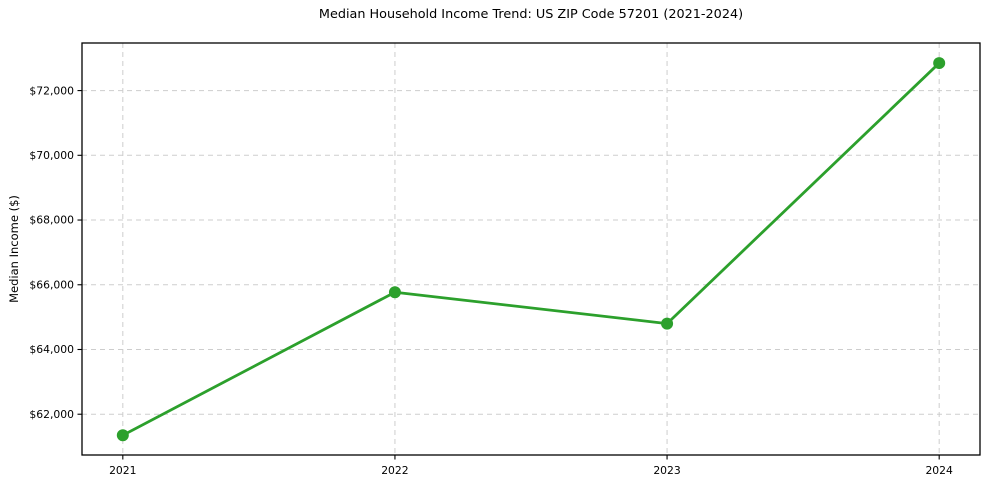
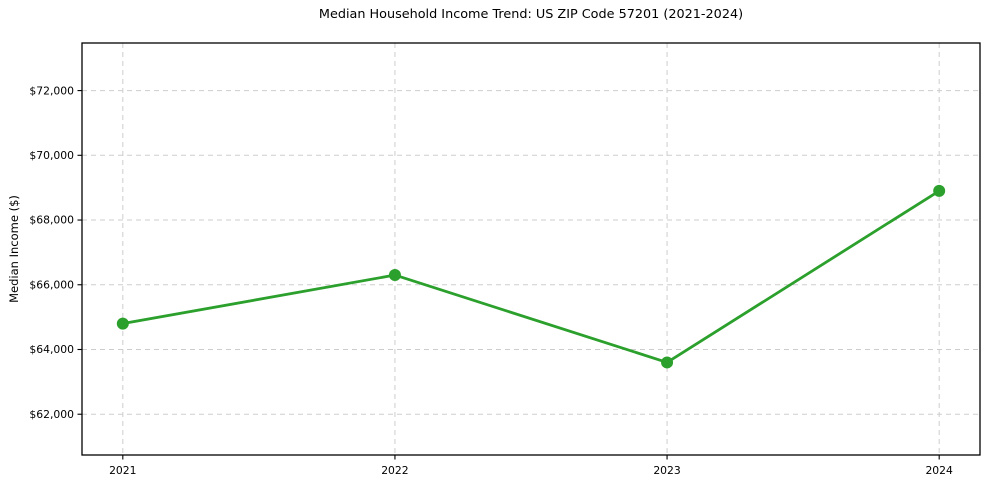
2021: $61400 -> $64800
2022: $65800 -> $66300
2023: $64800 -> $63600
2024: $72800 -> $68900
